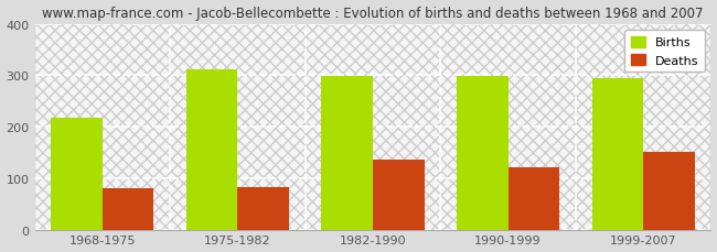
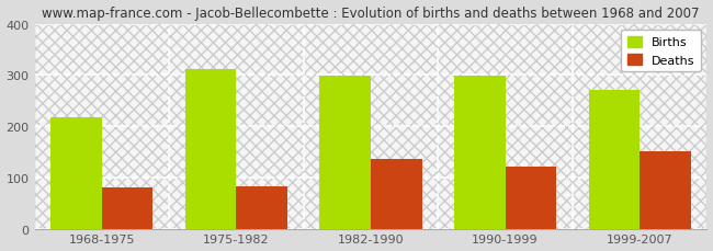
Births/1999-2007: 294 -> 270
